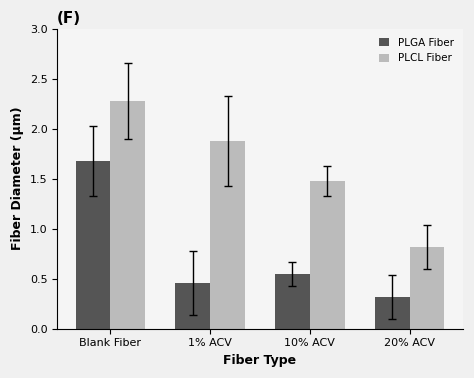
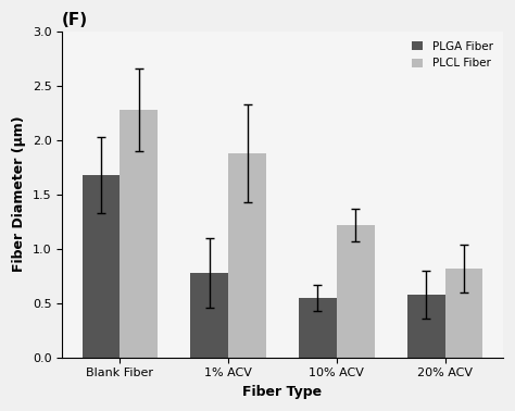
PLGA Fiber/1% ACV: 0.46 -> 0.78
PLCL Fiber/10% ACV: 1.48 -> 1.22
PLGA Fiber/20% ACV: 0.32 -> 0.58
